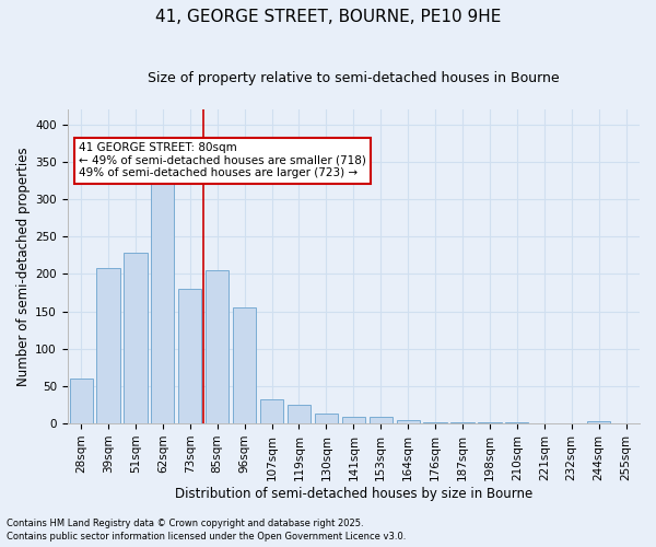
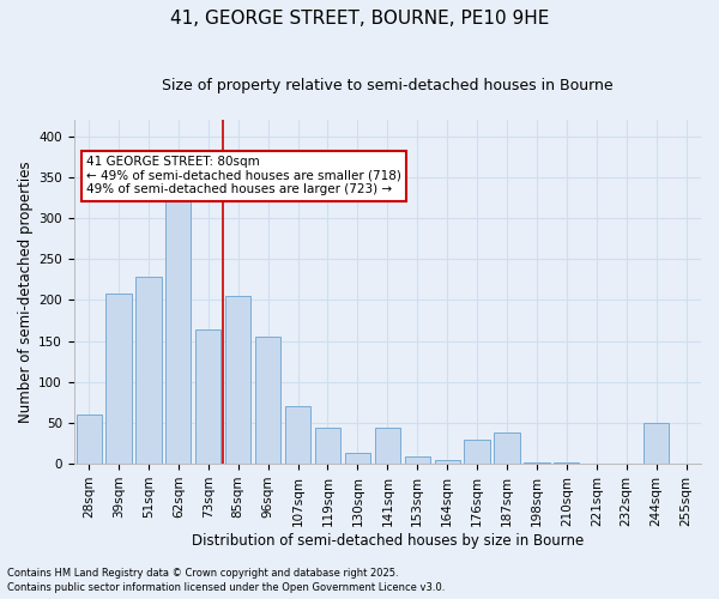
73sqm: 180 -> 164
107sqm: 33 -> 70
119sqm: 25 -> 44
141sqm: 9 -> 44
176sqm: 1 -> 30
187sqm: 1 -> 38
244sqm: 3 -> 50
